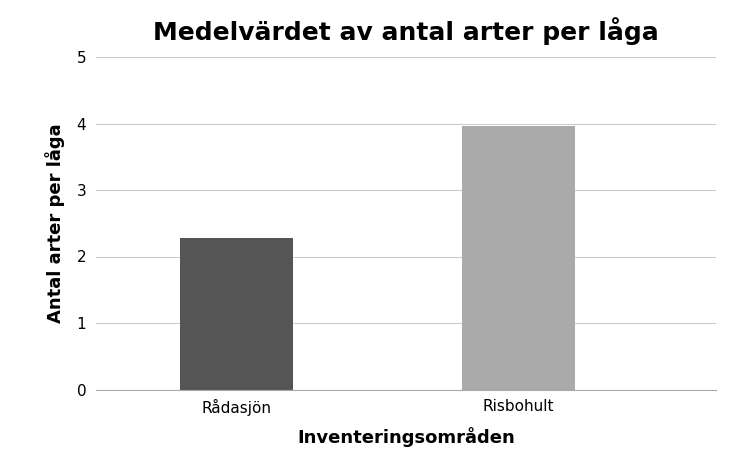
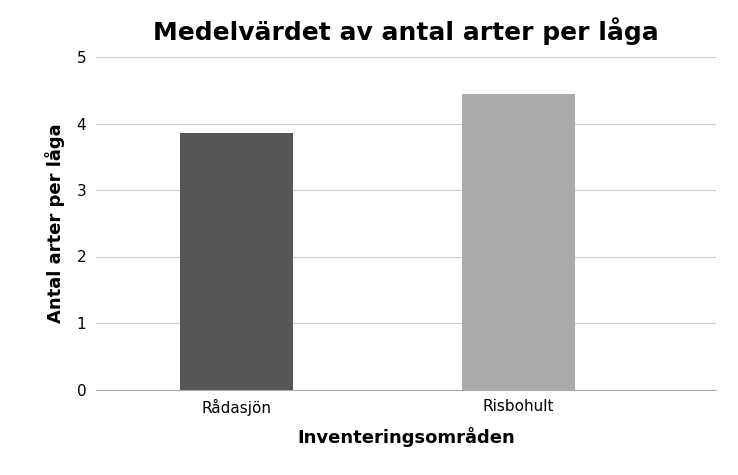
Rådasjön: 2.28 -> 3.85
Risbohult: 3.96 -> 4.45
